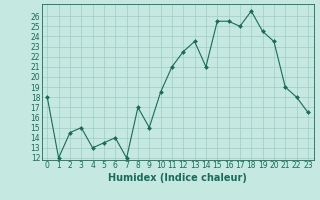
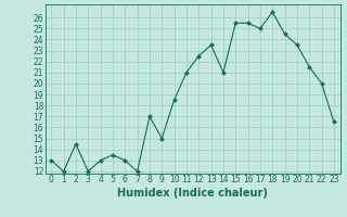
0: 18.0 -> 13.0
3: 15.0 -> 12.0
6: 14.0 -> 13.0
21: 19.0 -> 21.5
22: 18.0 -> 20.0
